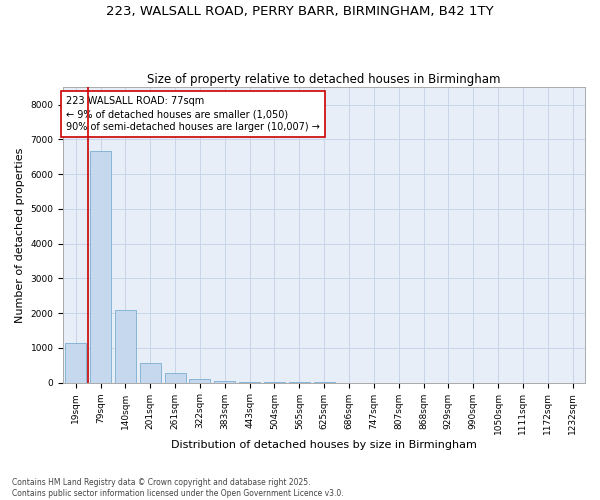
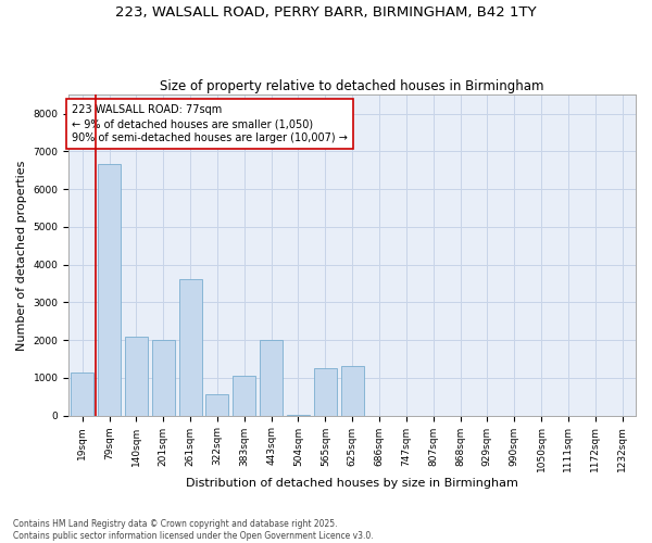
201sqm: 550 -> 2000
261sqm: 270 -> 3600
322sqm: 120 -> 550
383sqm: 50 -> 1050
443sqm: 20 -> 2000
565sqm: 0 -> 1250
625sqm: 0 -> 1300
